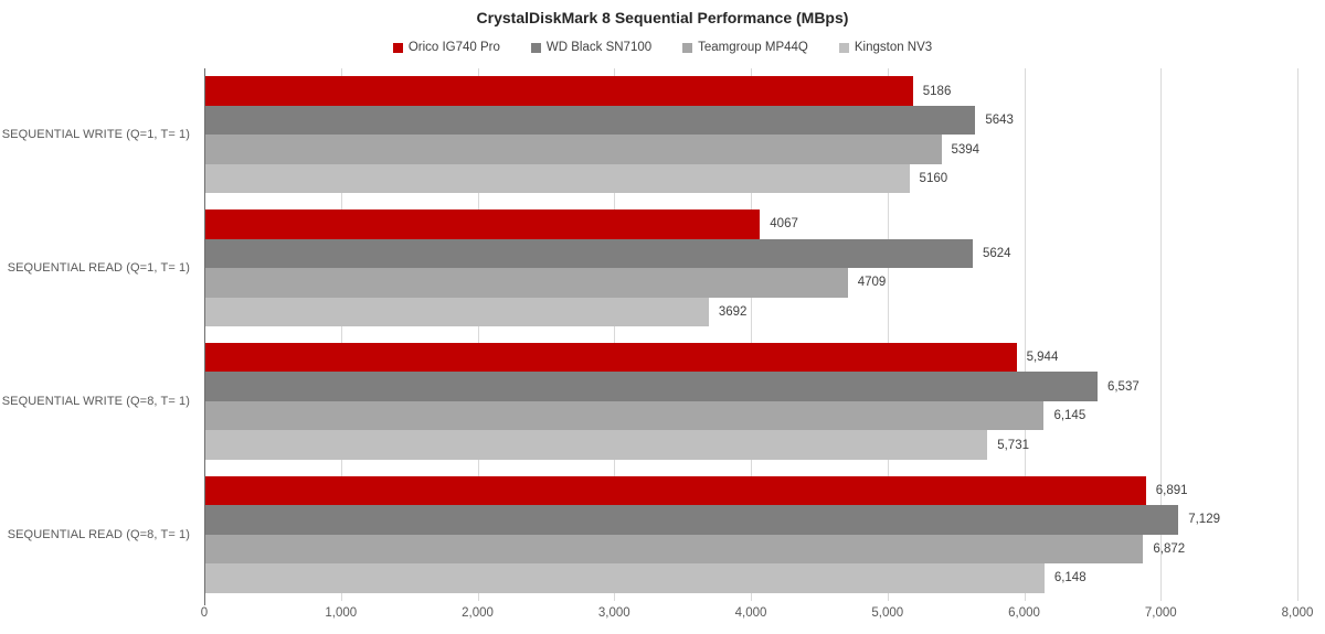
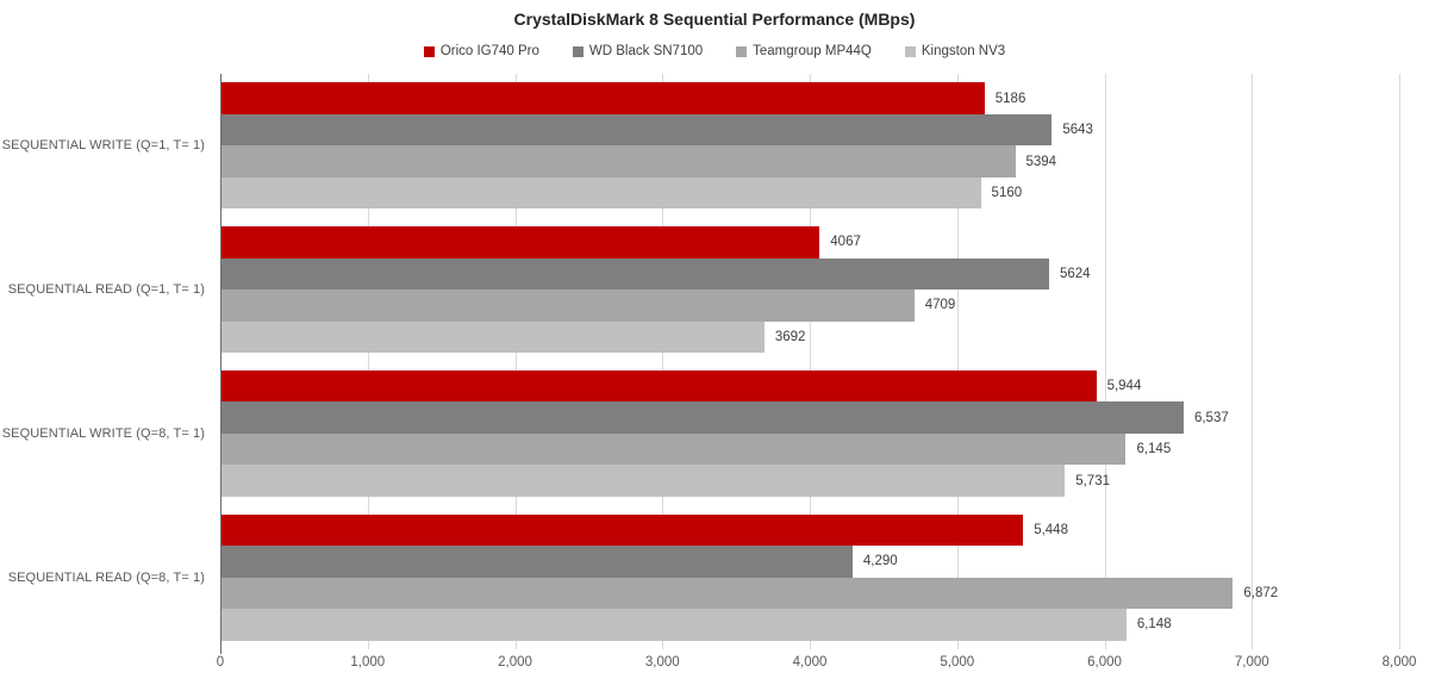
Orico IG740 Pro/SEQUENTIAL READ (Q=8, T= 1): 6,891 -> 5,448
WD Black SN7100/SEQUENTIAL READ (Q=8, T= 1): 7,129 -> 4,290
